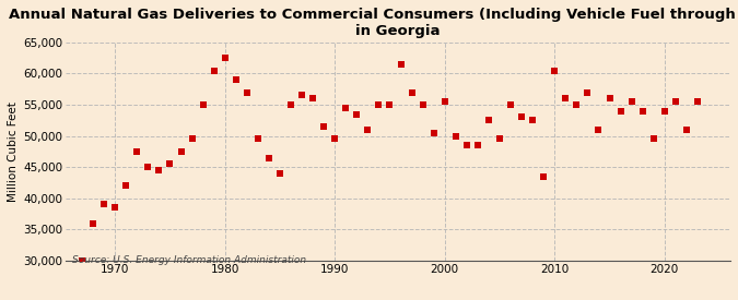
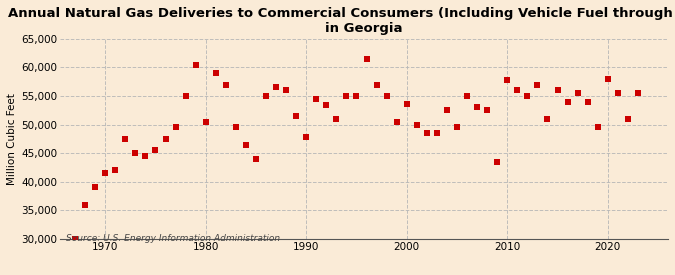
1970: 38,500 -> 41,600
1980: 62,500 -> 50,400
1990: 49,500 -> 47,800
2000: 55,500 -> 53,600
2010: 60,500 -> 57,800
2020: 54,000 -> 58,000
